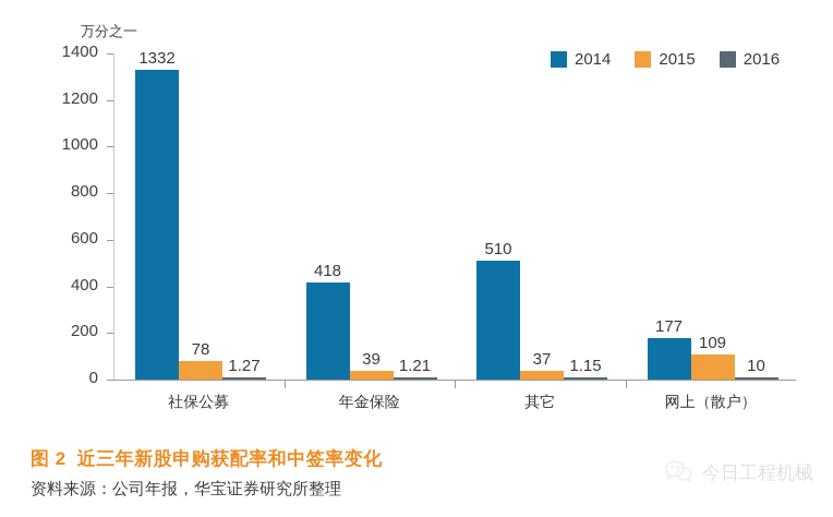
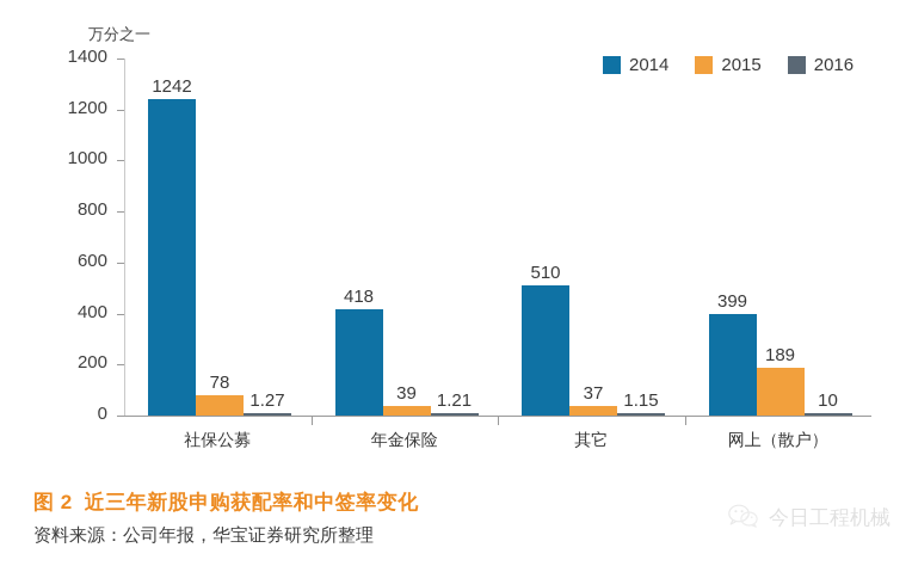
2014/社保公募: 1332 -> 1242
2014/网上（散户）: 177 -> 399
2015/网上（散户）: 109 -> 189
